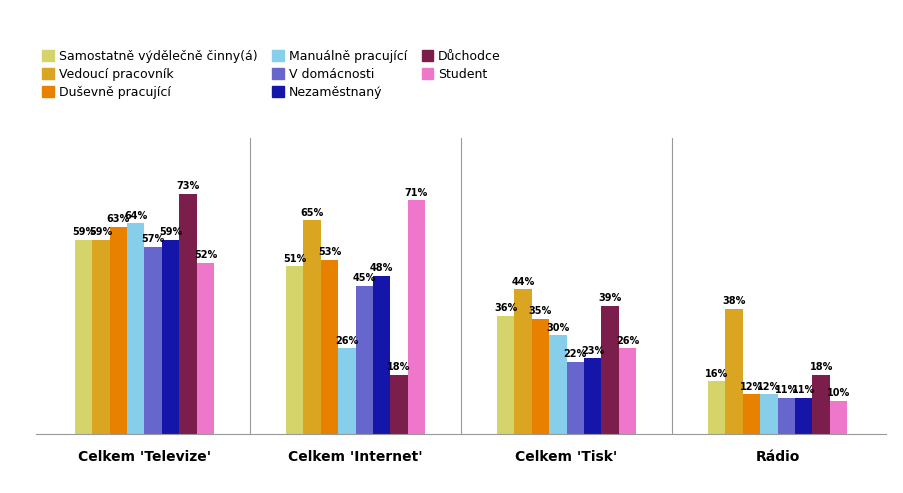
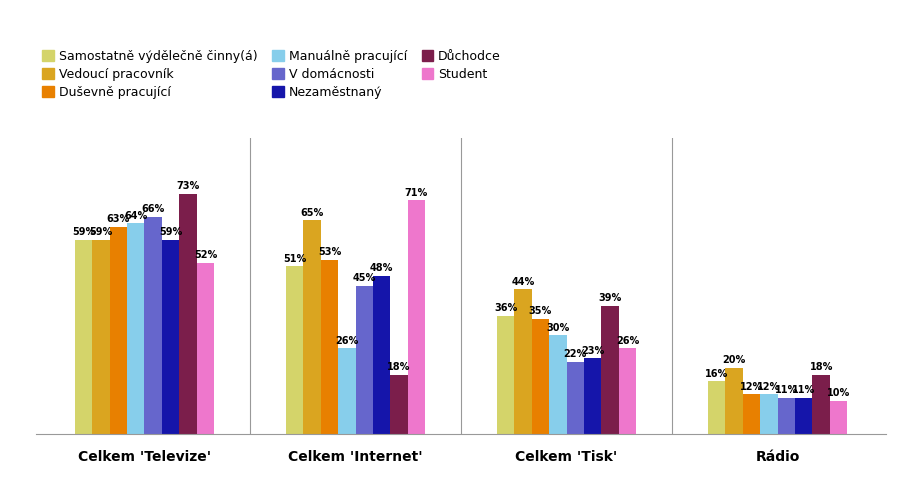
V domácnosti/Celkem 'Televize': 57% -> 66%
Vedoucí pracovník/Rádio: 38% -> 20%
